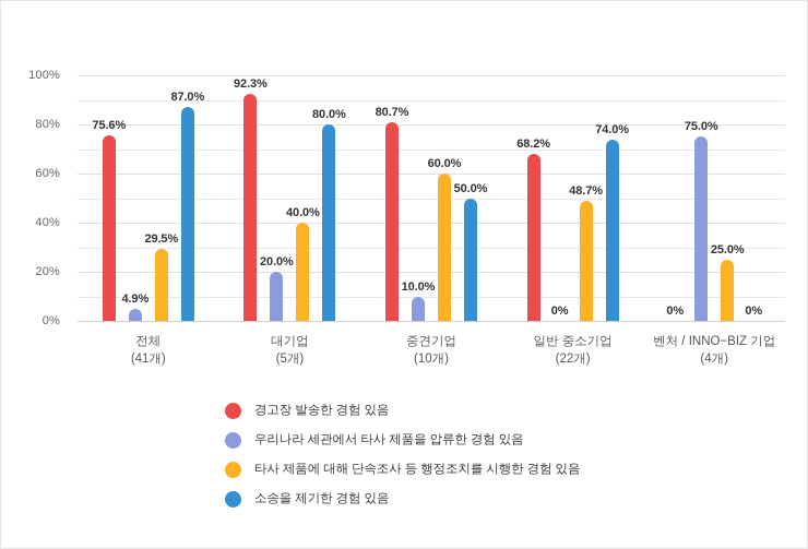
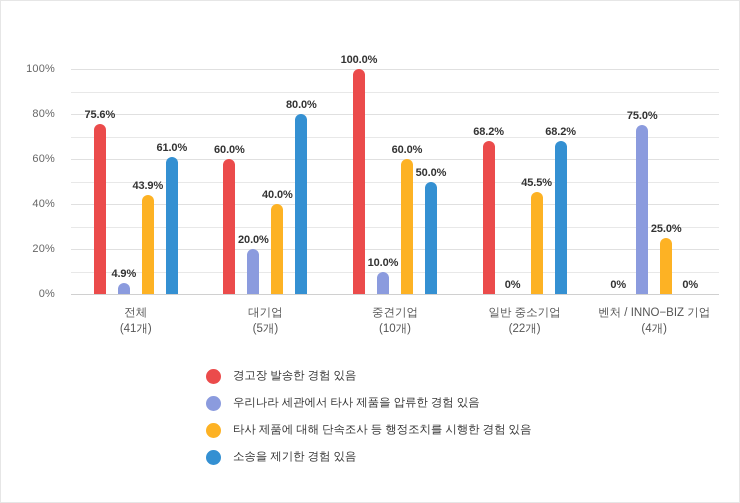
타사 제품에 대해 단속조사 등 행정조치를 시행한 경험 있음/전체 (41개): 29.5% -> 43.9%
소송을 제기한 경험 있음/전체 (41개): 87.0% -> 61.0%
경고장 발송한 경험 있음/대기업 (5개): 92.3% -> 60.0%
경고장 발송한 경험 있음/중견기업 (10개): 80.7% -> 100.0%
타사 제품에 대해 단속조사 등 행정조치를 시행한 경험 있음/일반 중소기업 (22개): 48.7% -> 45.5%
소송을 제기한 경험 있음/일반 중소기업 (22개): 74.0% -> 68.2%
